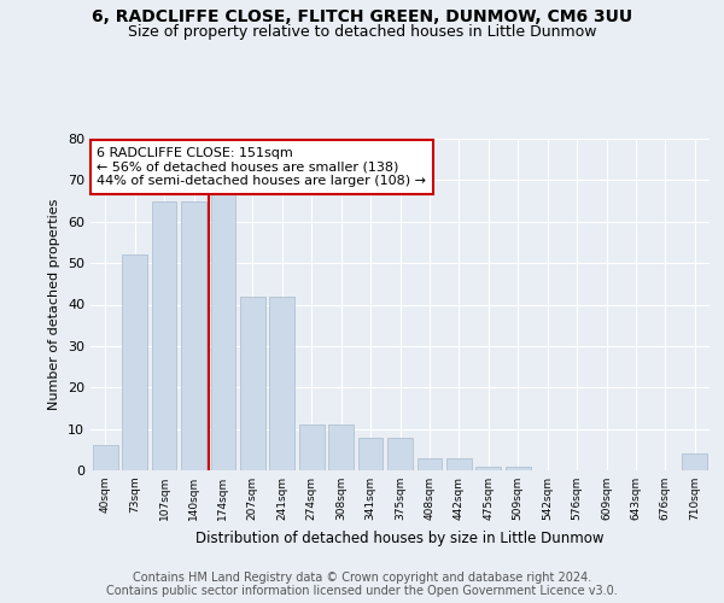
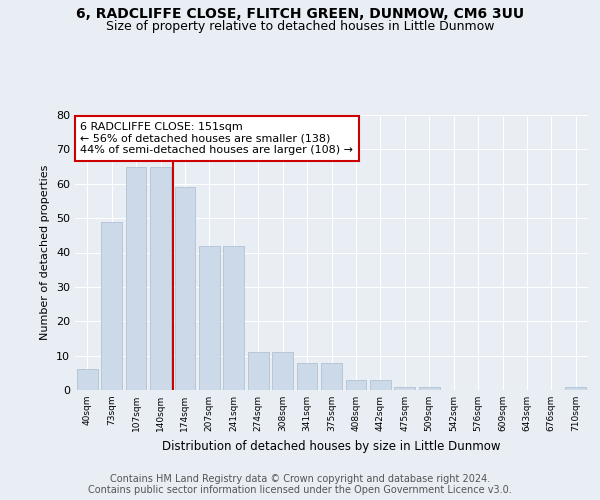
73sqm: 52 -> 49
174sqm: 67 -> 59
710sqm: 4 -> 1
